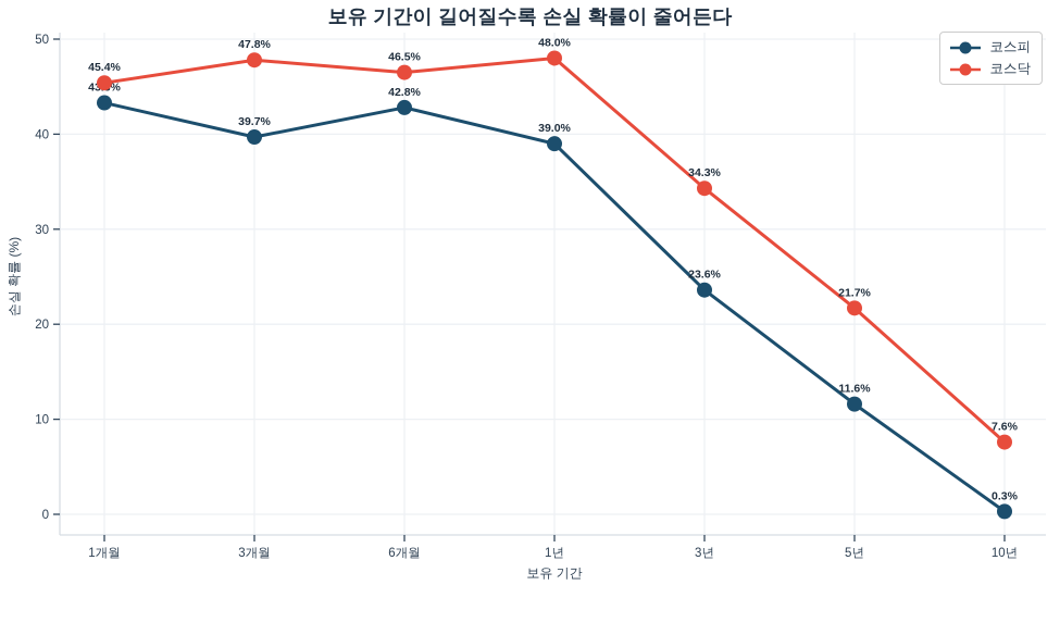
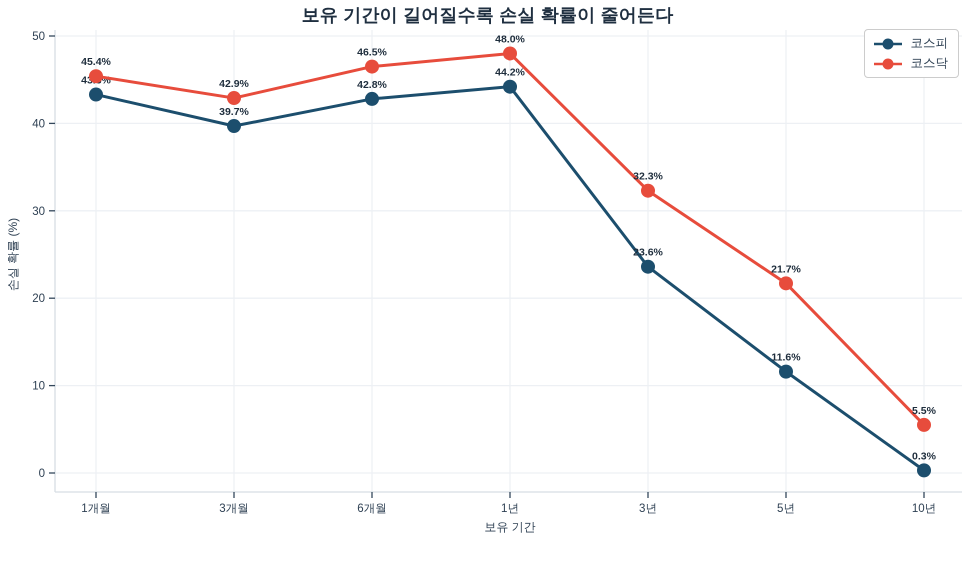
코스닥/3개월: 47.8% -> 42.9%
코스피/1년: 39.0% -> 44.2%
코스닥/3년: 34.3% -> 32.3%
코스닥/10년: 7.6% -> 5.5%
